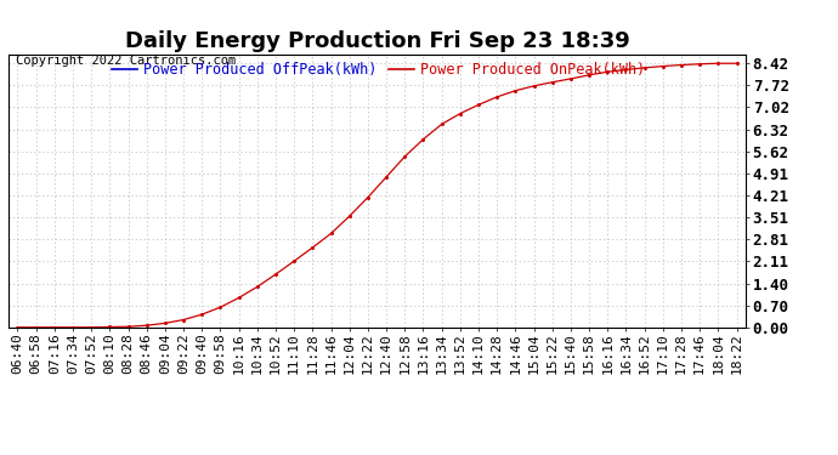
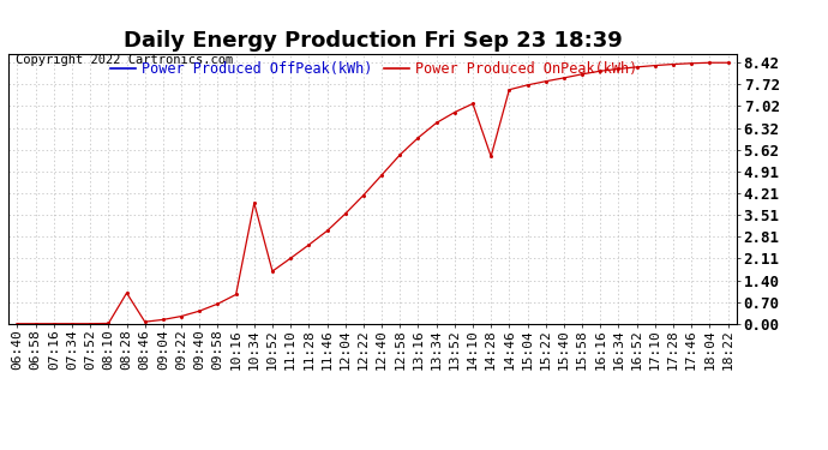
08:28: 0.03 -> 1.00
10:34: 1.30 -> 3.90
14:28: 7.35 -> 5.40
